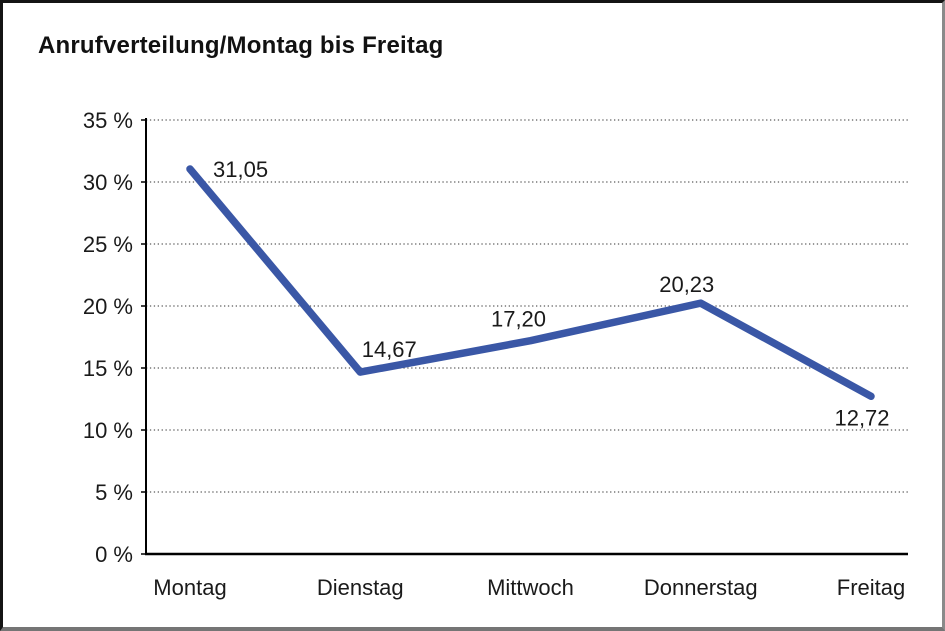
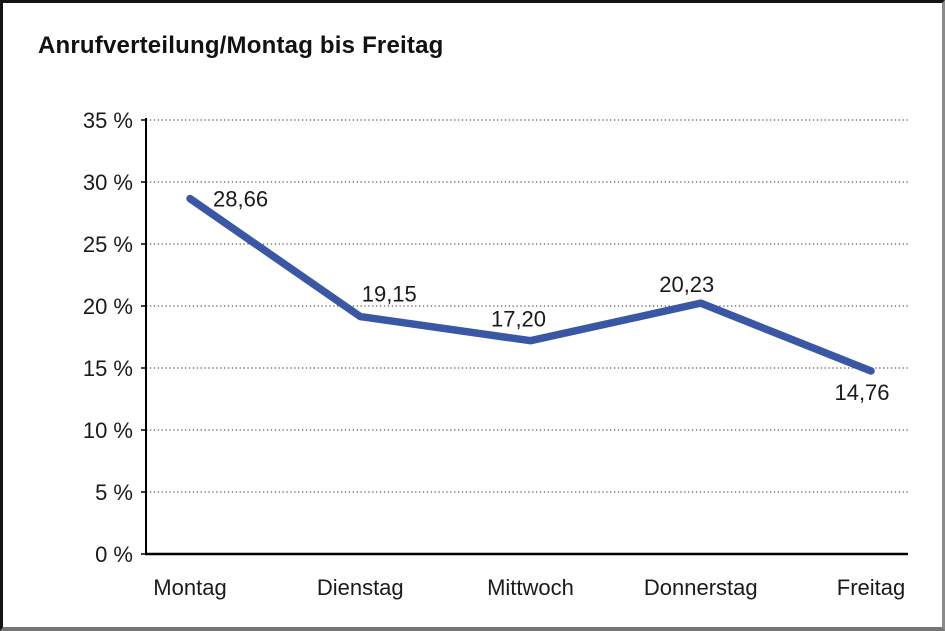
Montag: 31,05 -> 28,66
Dienstag: 14,67 -> 19,15
Freitag: 12,72 -> 14,76
